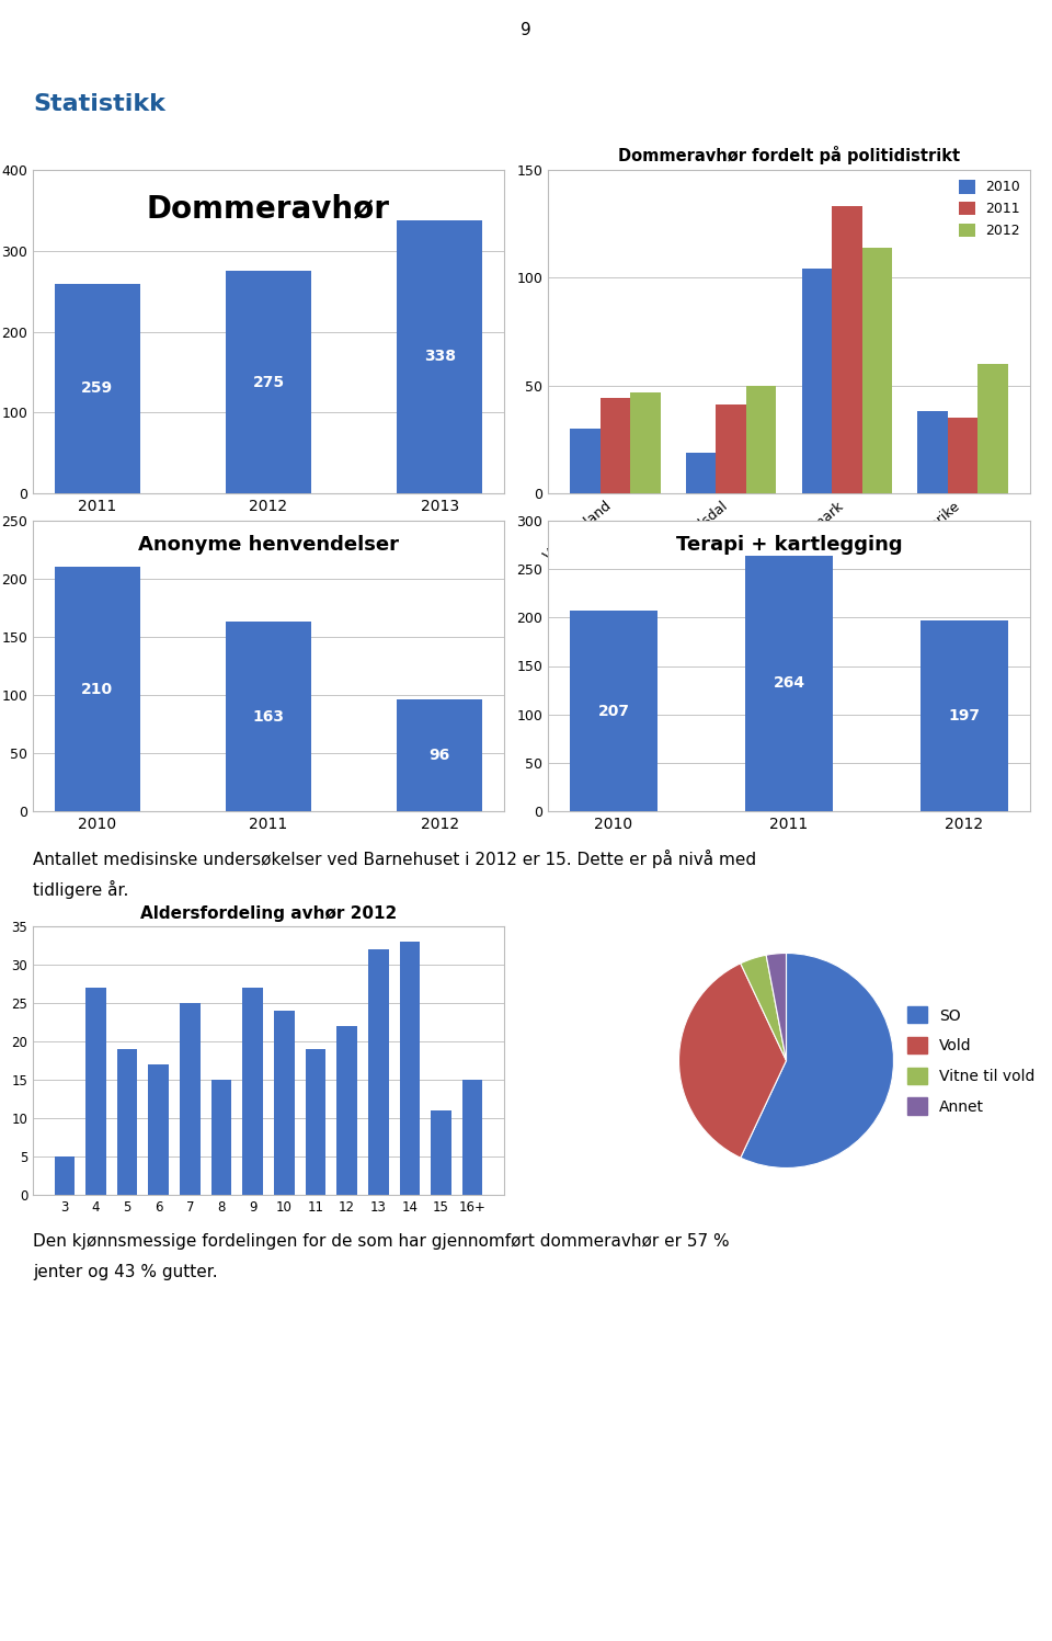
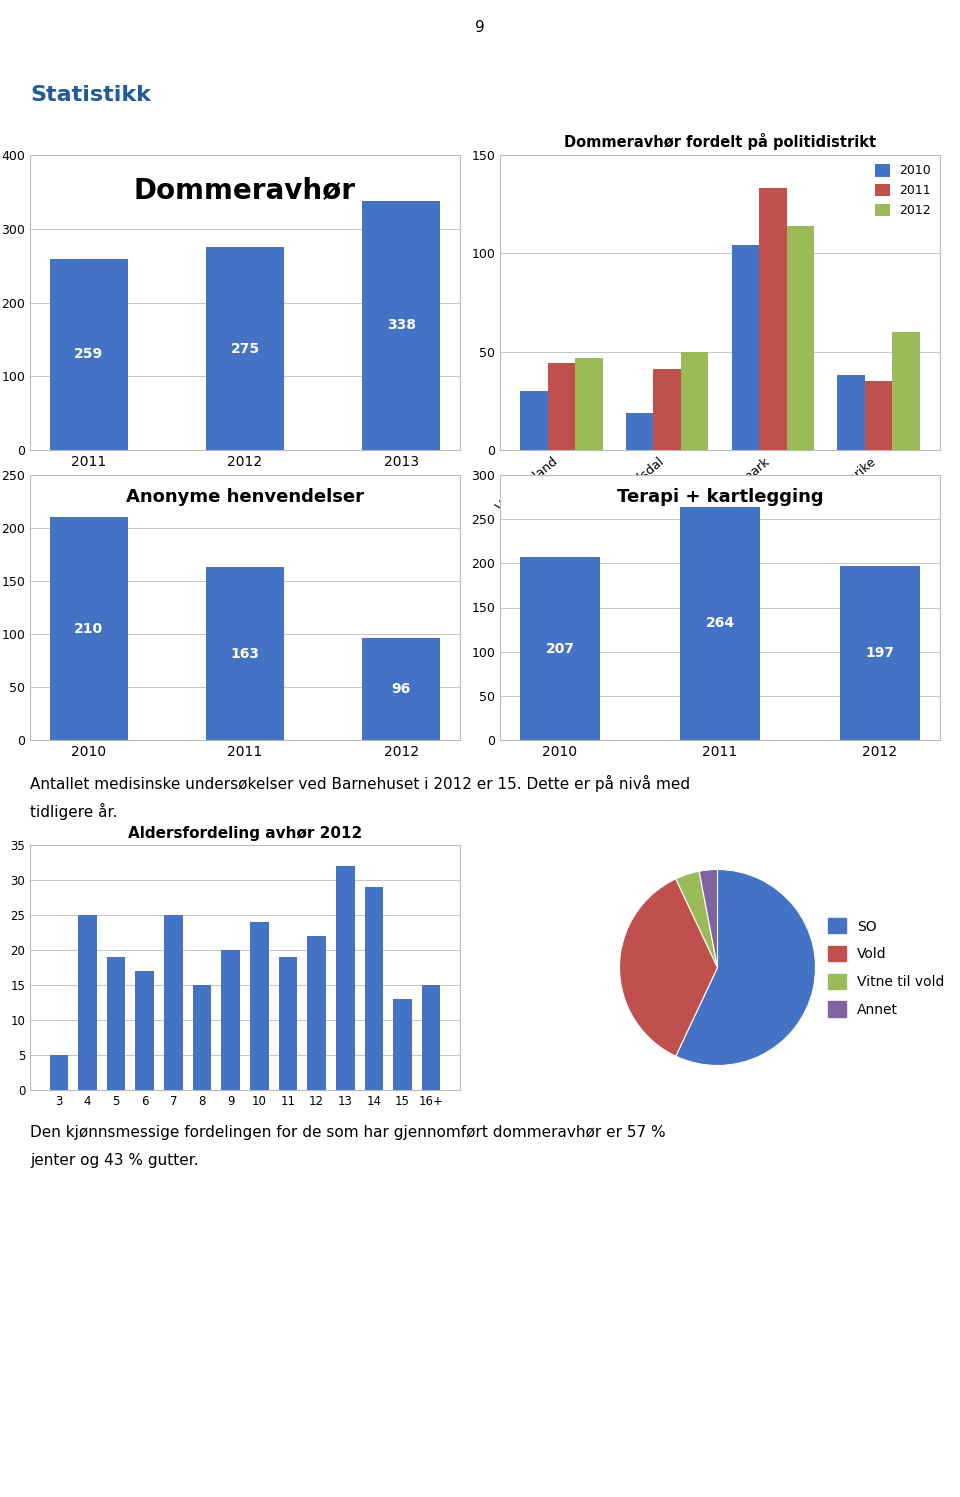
Aldersfordeling avhør 2012/4: 27 -> 25
Aldersfordeling avhør 2012/9: 27 -> 20
Aldersfordeling avhør 2012/14: 33 -> 29
Aldersfordeling avhør 2012/15: 11 -> 13
